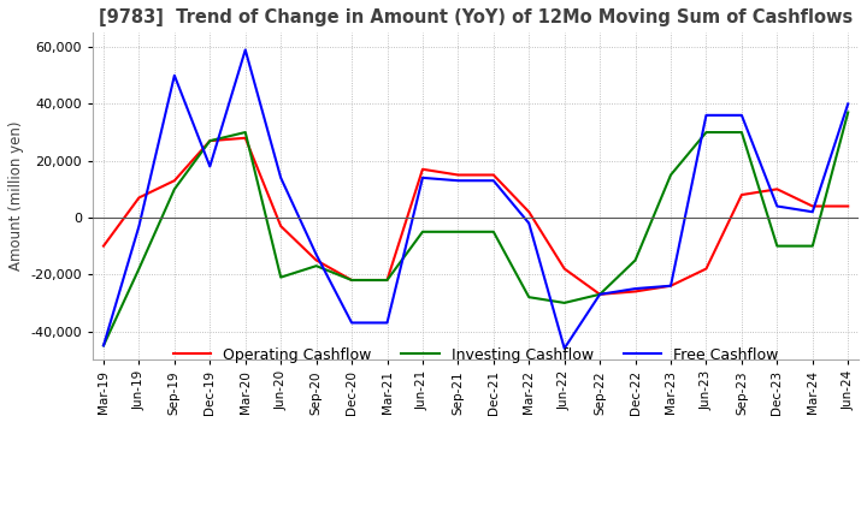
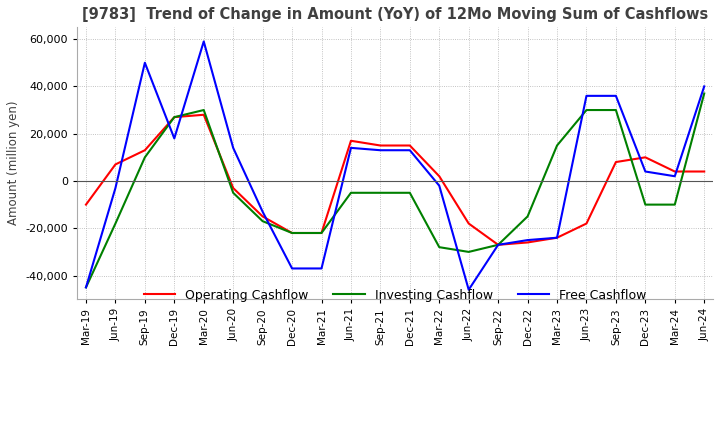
Investing Cashflow/Jun-20: -21,000 -> -5,000
